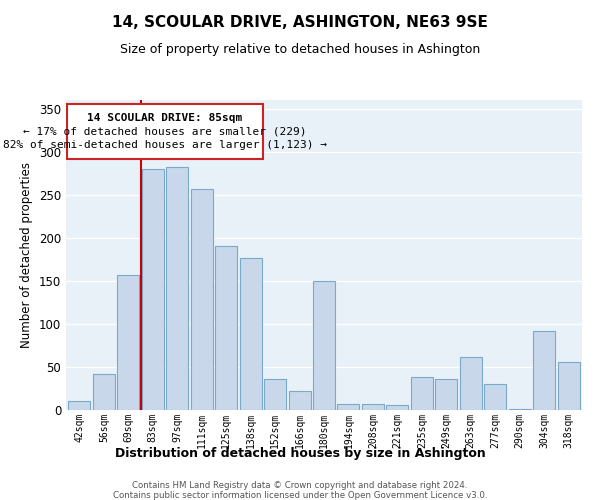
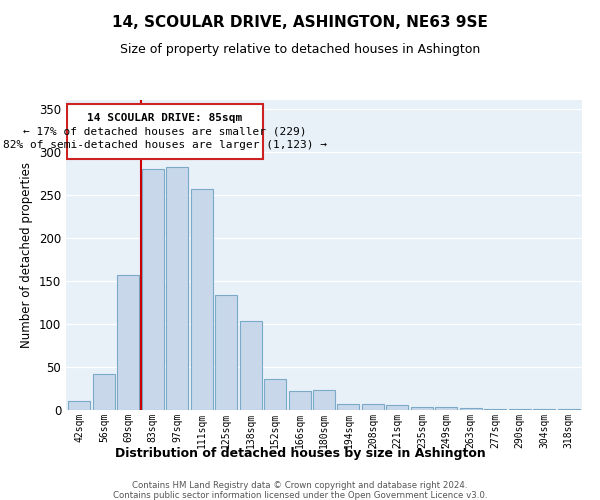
125sqm: 190 -> 134
138sqm: 176 -> 103
180sqm: 150 -> 23
235sqm: 38 -> 4
249sqm: 36 -> 4
263sqm: 62 -> 2
277sqm: 30 -> 1
304sqm: 92 -> 1
318sqm: 56 -> 1
